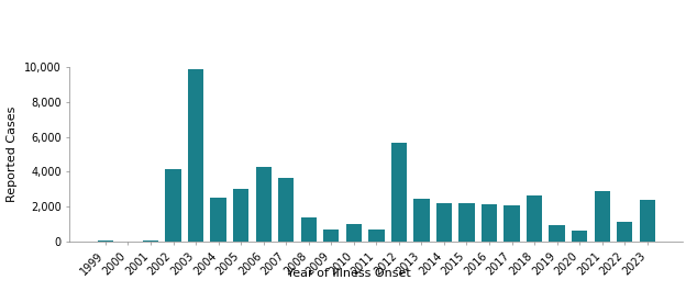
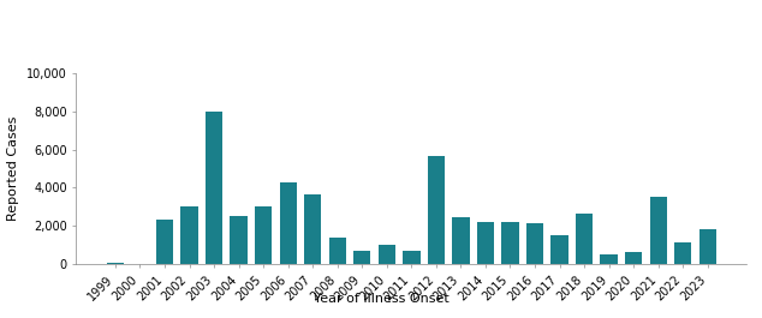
2001: 100 -> 2,300
2002: 4,200 -> 3,000
2003: 9,900 -> 8,000
2017: 2,100 -> 1,500
2019: 1,000 -> 500
2021: 2,900 -> 3,500
2023: 2,400 -> 1,800
